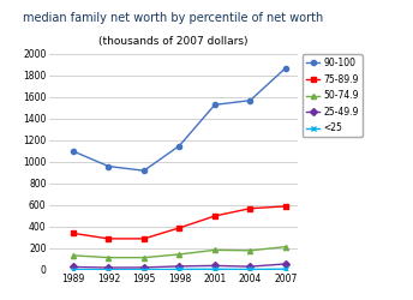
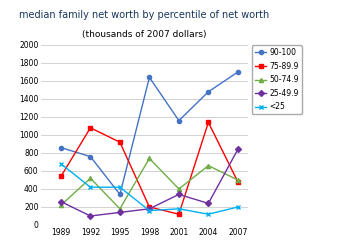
90-100/1989: 1100 -> 860
75-89.9/1989: 340 -> 540
50-74.9/1989: 140 -> 220
25-49.9/1989: 30 -> 260
<25/1989: 0 -> 680
90-100/1992: 960 -> 760
75-89.9/1992: 290 -> 1080
50-74.9/1992: 120 -> 520
25-49.9/1992: 20 -> 100
<25/1992: 0 -> 420
90-100/1995: 920 -> 340
75-89.9/1995: 290 -> 920
50-74.9/1995: 120 -> 180
25-49.9/1995: 20 -> 140
<25/1995: 0 -> 420
90-100/1998: 1150 -> 1640
75-89.9/1998: 390 -> 200
50-74.9/1998: 140 -> 740
25-49.9/1998: 40 -> 180
<25/1998: 10 -> 160
90-100/2001: 1530 -> 1160
75-89.9/2001: 500 -> 120
50-74.9/2001: 180 -> 400
25-49.9/2001: 40 -> 340
<25/2001: 10 -> 180
90-100/2004: 1570 -> 1480
75-89.9/2004: 570 -> 1140
50-74.9/2004: 180 -> 660
25-49.9/2004: 30 -> 240
<25/2004: 10 -> 120
90-100/2007: 1870 -> 1700
75-89.9/2007: 590 -> 480
50-74.9/2007: 220 -> 500
25-49.9/2007: 60 -> 840
<25/2007: 10 -> 200
